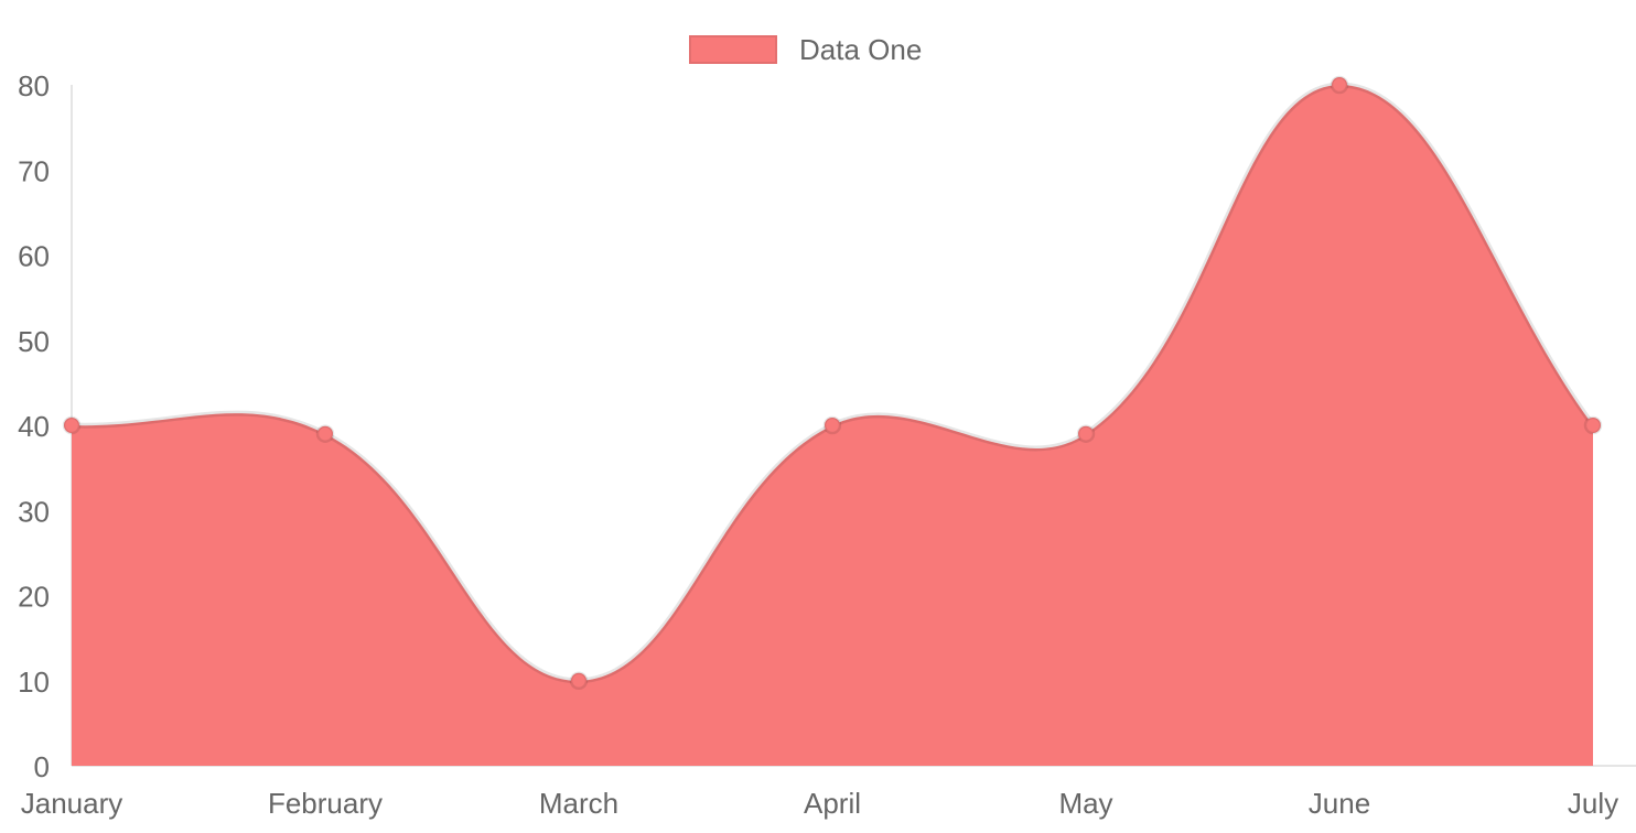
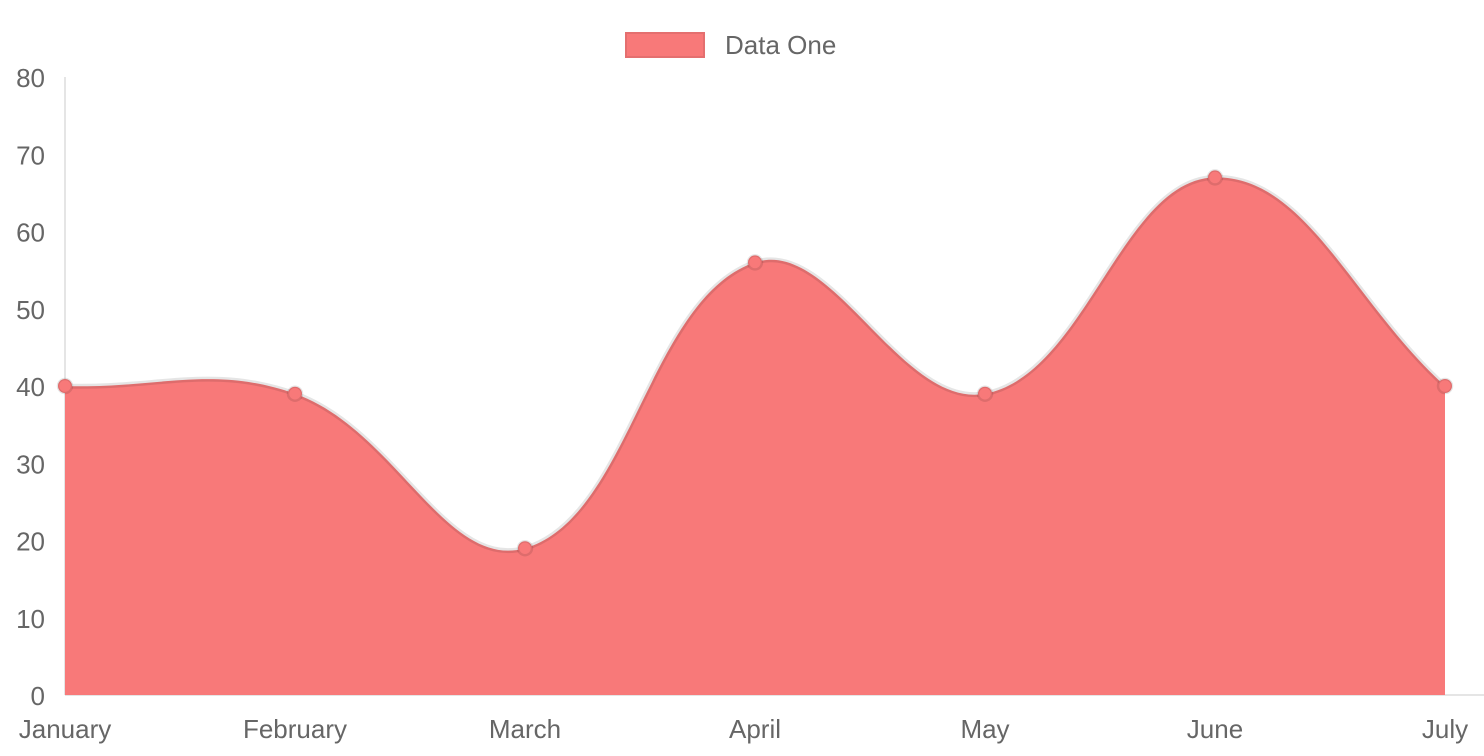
March: 10 -> 19
April: 40 -> 56
June: 80 -> 67
